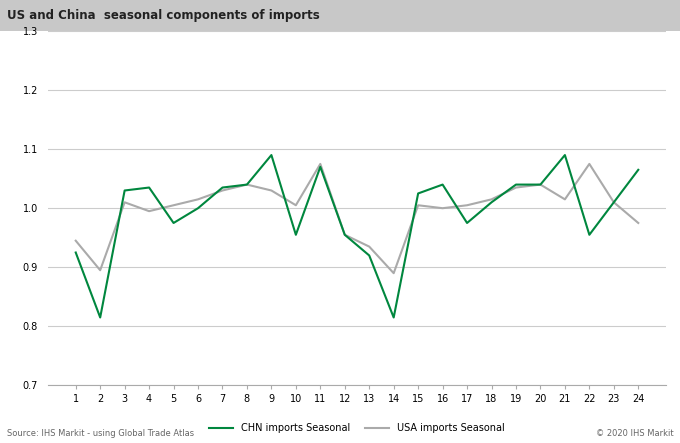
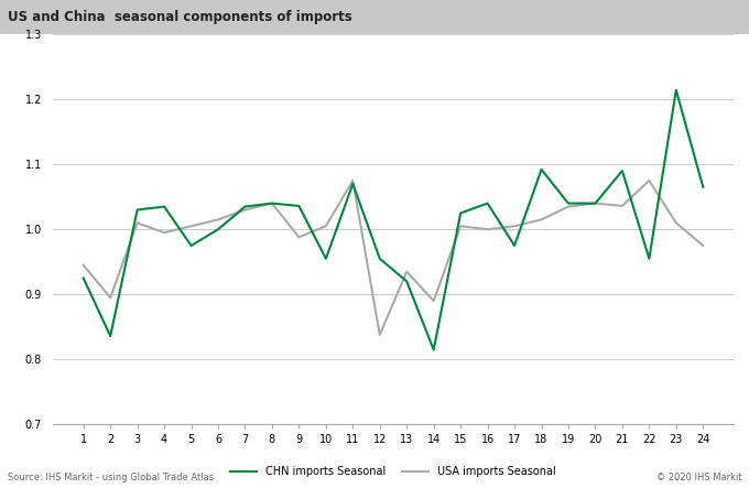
CHN imports Seasonal/2: 0.815 -> 0.836
CHN imports Seasonal/9: 1.090 -> 1.036
USA imports Seasonal/9: 1.030 -> 0.988
USA imports Seasonal/12: 0.955 -> 0.838
CHN imports Seasonal/18: 1.010 -> 1.092
USA imports Seasonal/21: 1.015 -> 1.036
CHN imports Seasonal/23: 1.010 -> 1.214
